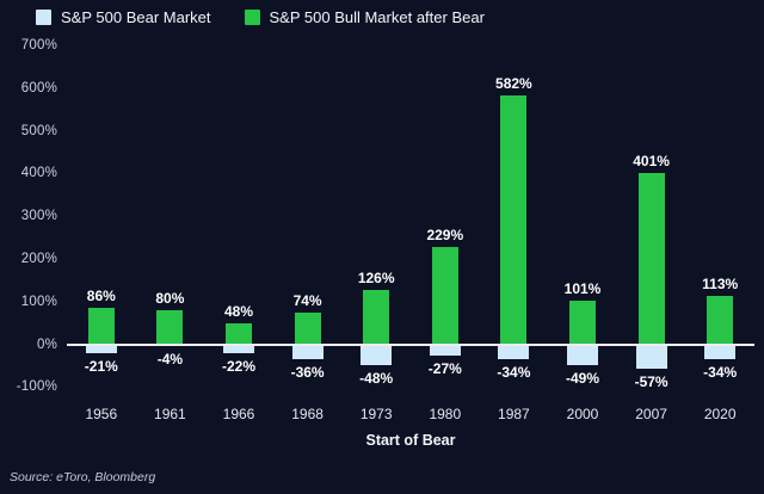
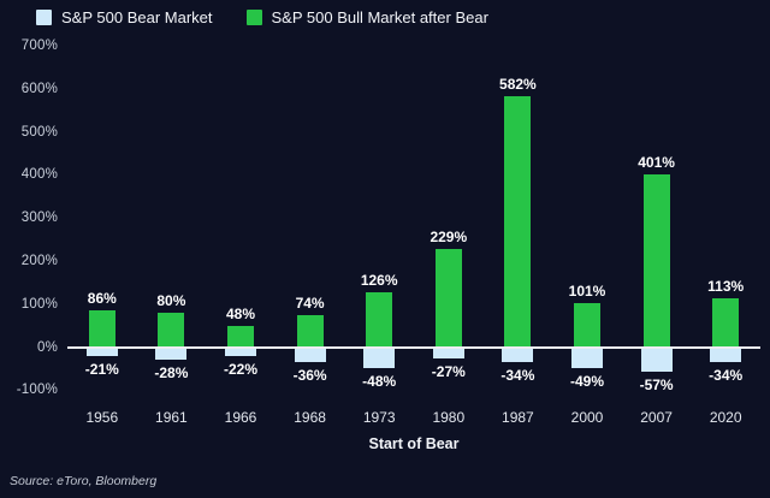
S&P 500 Bear Market/1961: -4% -> -28%
